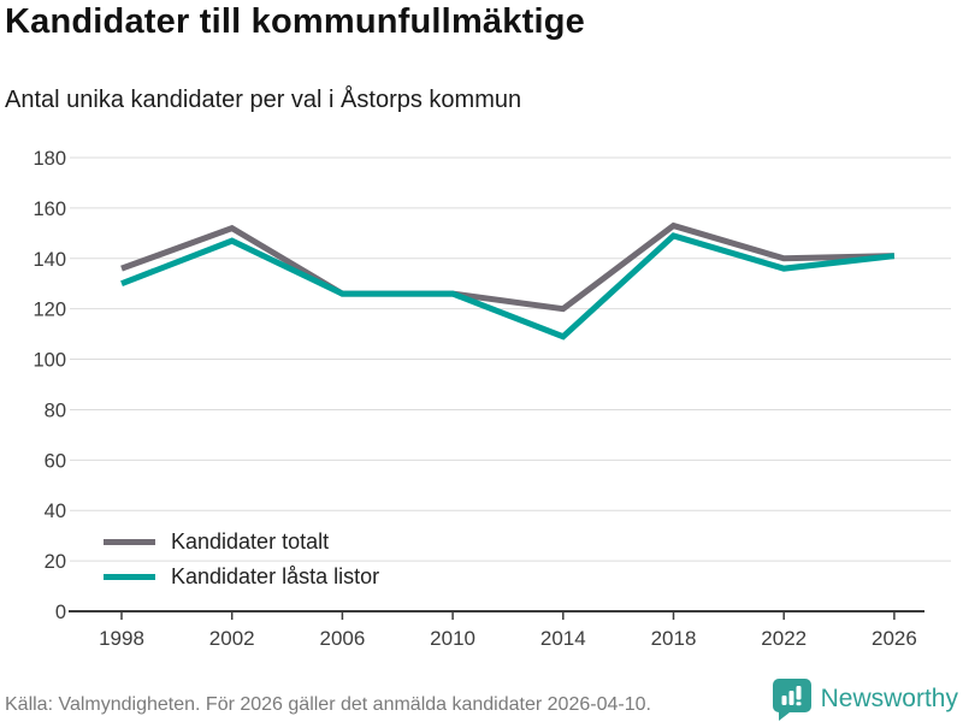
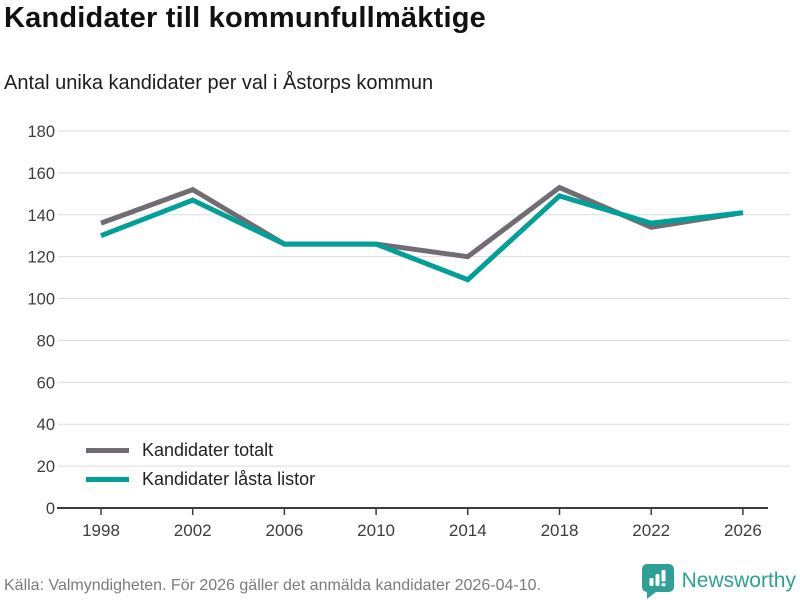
Kandidater totalt/2022: 140 -> 134
